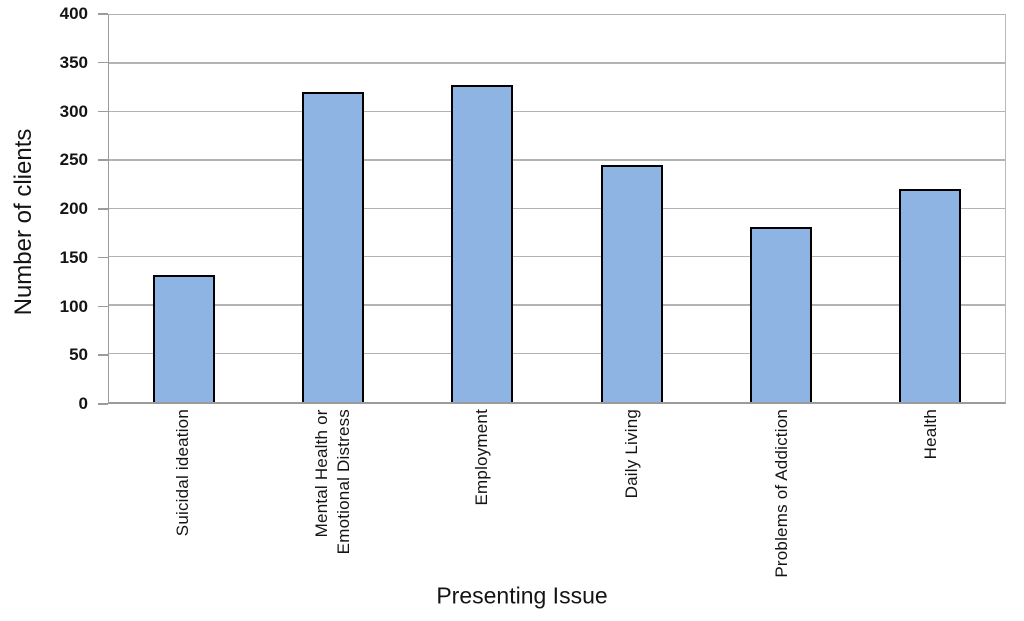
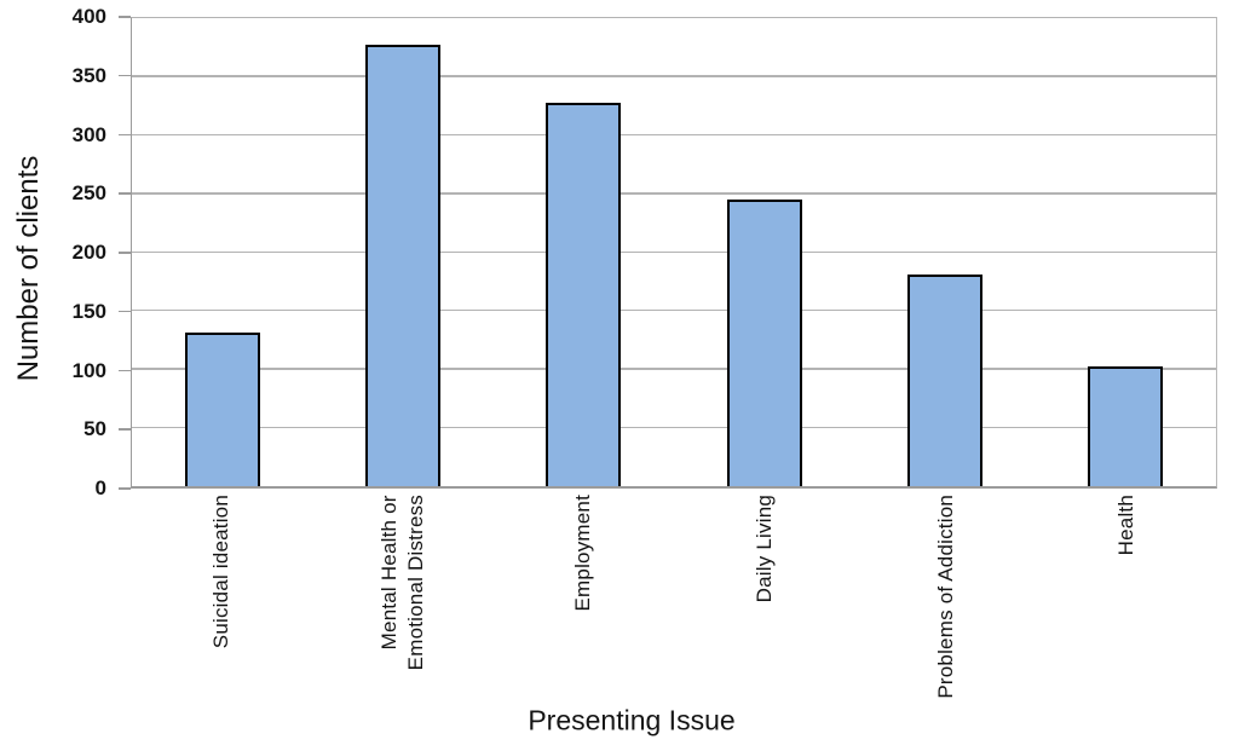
Mental Health or Emotional Distress: 320 -> 380
Health: 220 -> 100
